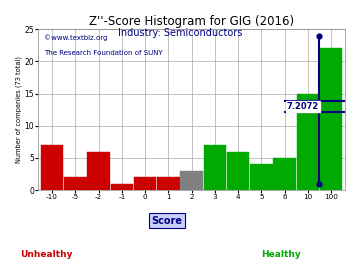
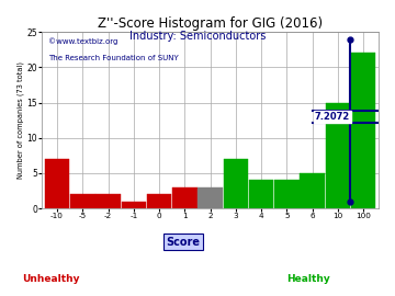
-2: 6 -> 2
1: 2 -> 3
4: 6 -> 4
